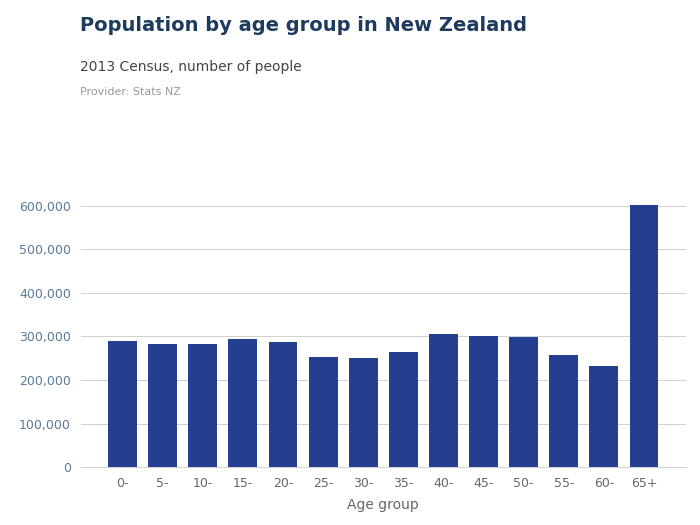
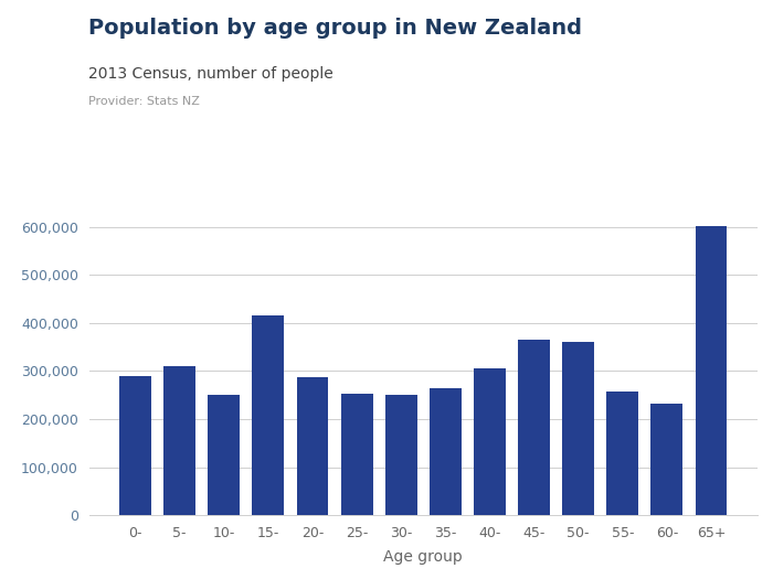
5-: 283,000 -> 310,000
10-: 283,000 -> 250,000
15-: 295,000 -> 415,000
45-: 300,000 -> 365,000
50-: 298,000 -> 360,000
